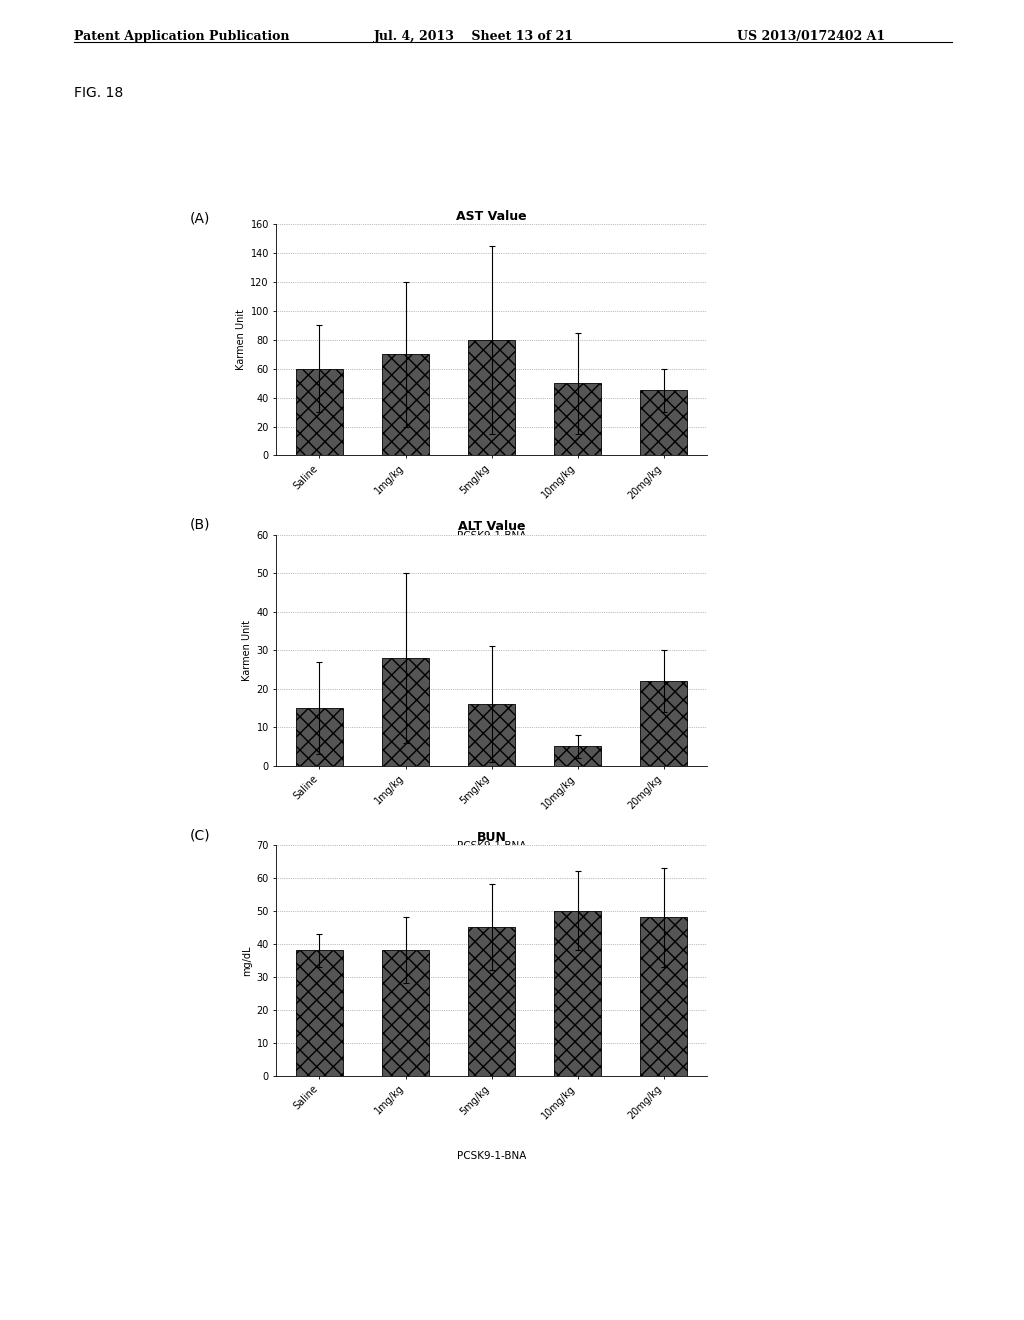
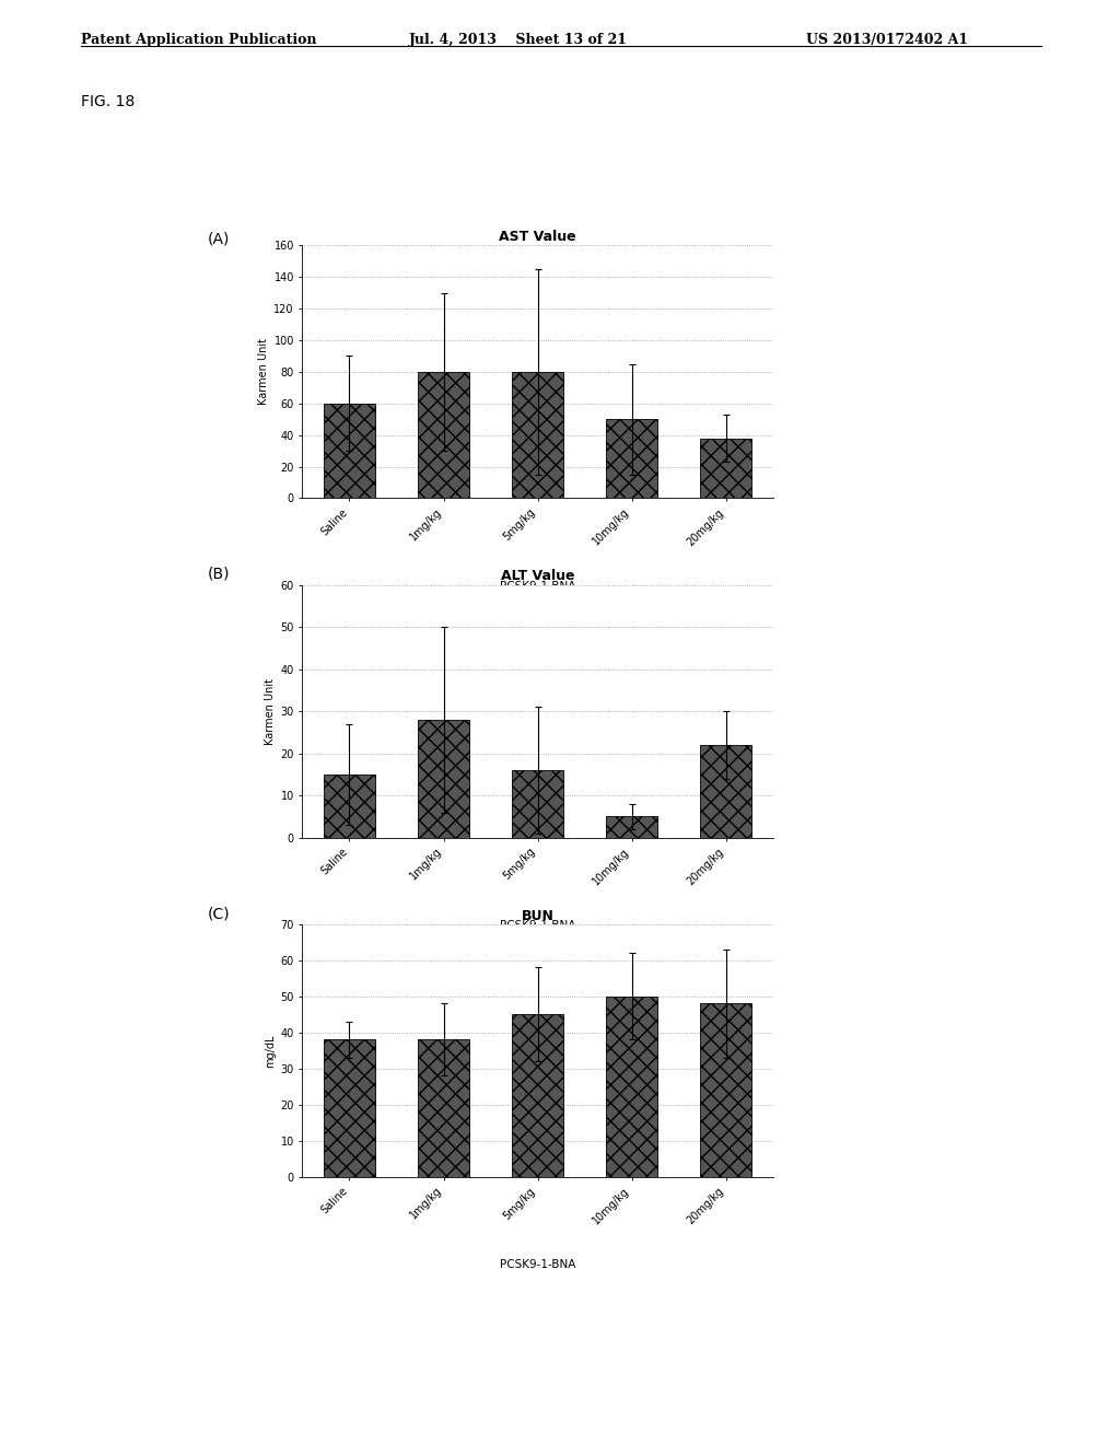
AST Value/1mg/kg: 70 -> 80
AST Value/20mg/kg: 45 -> 38
